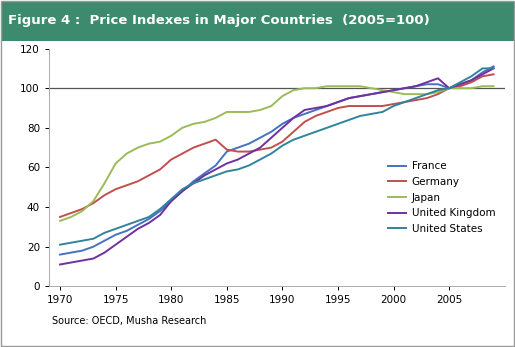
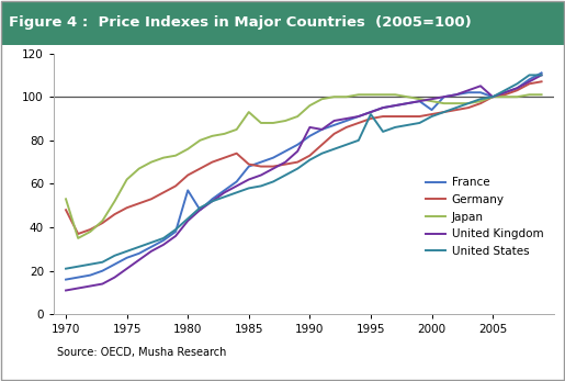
Germany/1970: 35 -> 48
Japan/1970: 33 -> 53
France/1980: 43 -> 57
Japan/1985: 88 -> 93
United Kingdom/1990: 80 -> 86
United States/1995: 82 -> 92
France/2000: 99 -> 94
